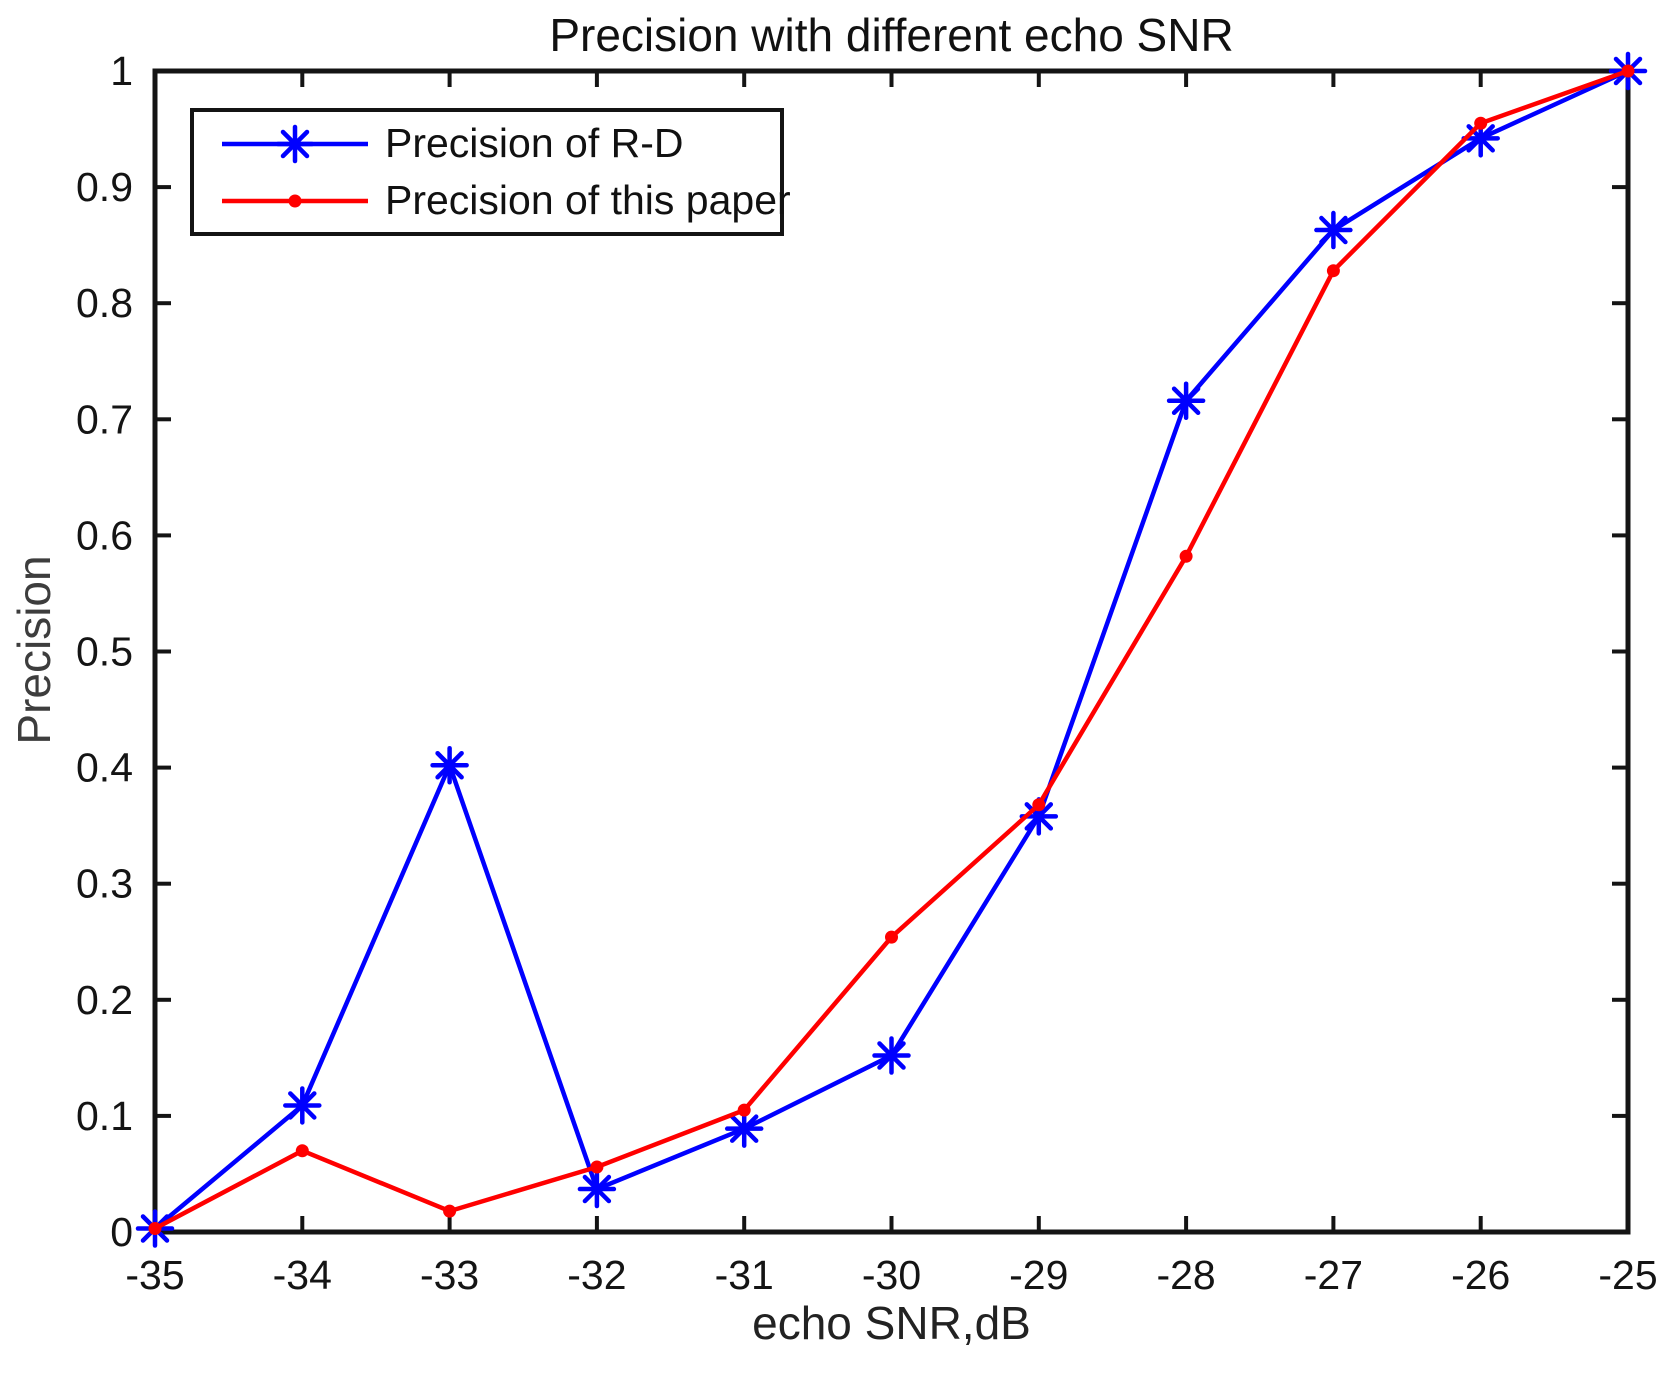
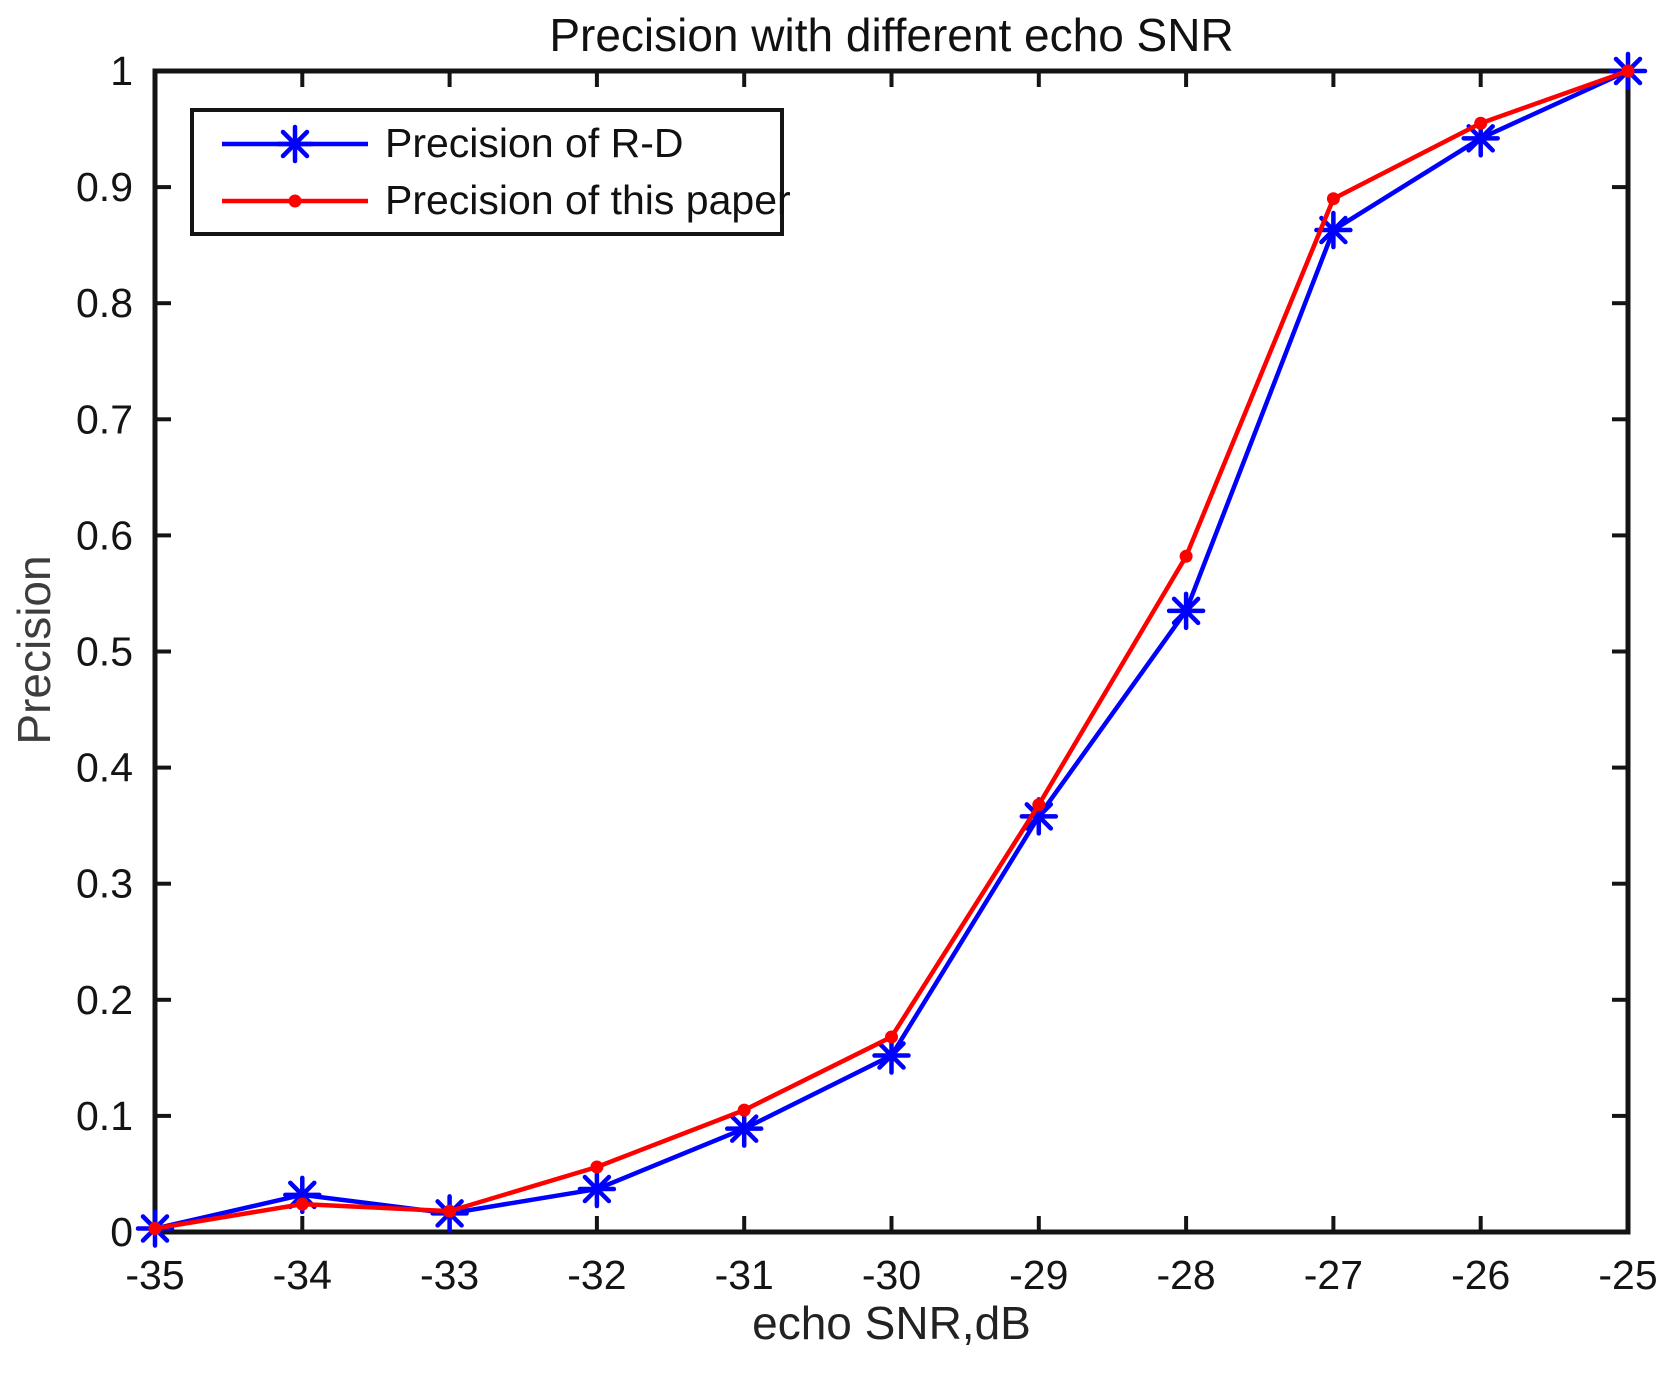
Precision of R-D/-34: 0.109 -> 0.032
Precision of this paper/-34: 0.070 -> 0.024
Precision of R-D/-33: 0.402 -> 0.016
Precision of this paper/-30: 0.254 -> 0.168
Precision of R-D/-28: 0.716 -> 0.535
Precision of this paper/-27: 0.828 -> 0.890
